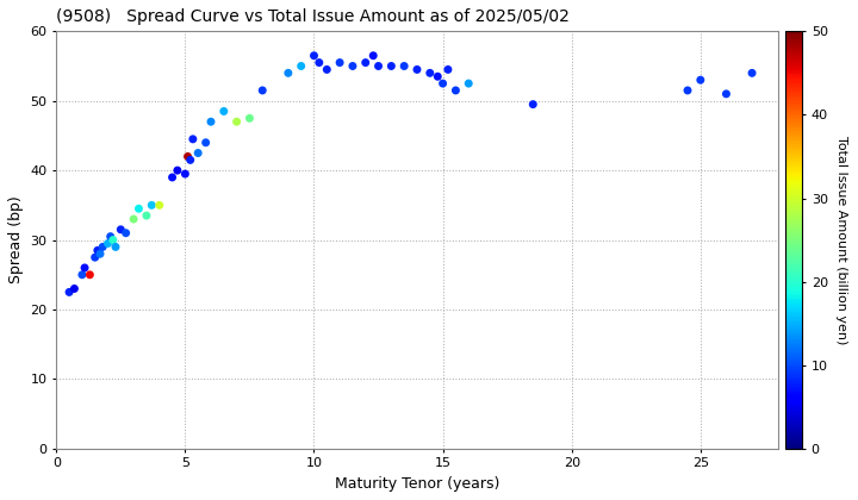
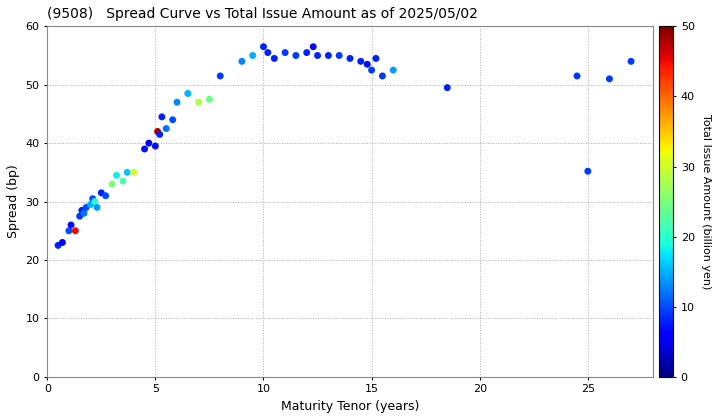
25: 53.0 -> 35.2
